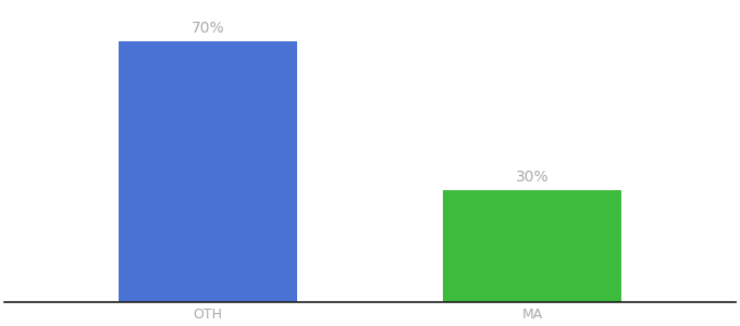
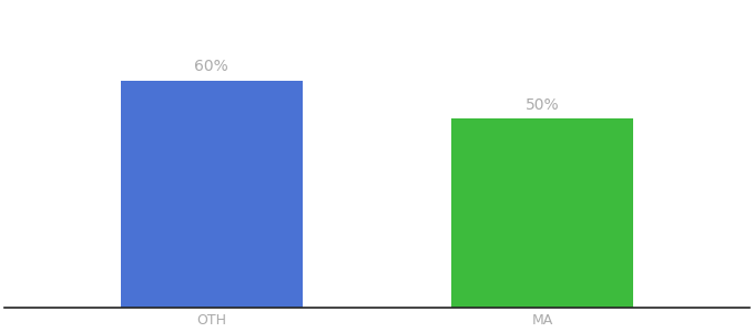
OTH: 70% -> 60%
MA: 30% -> 50%
